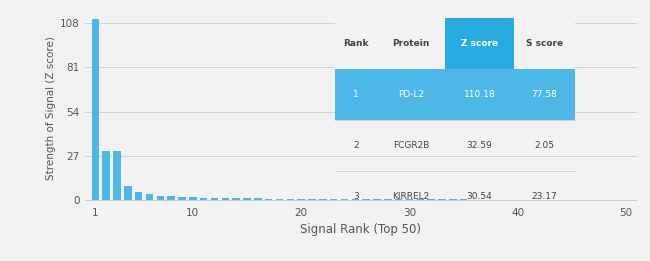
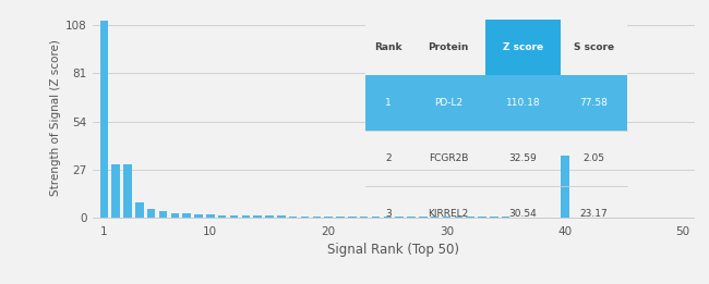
40: 0 -> 35
